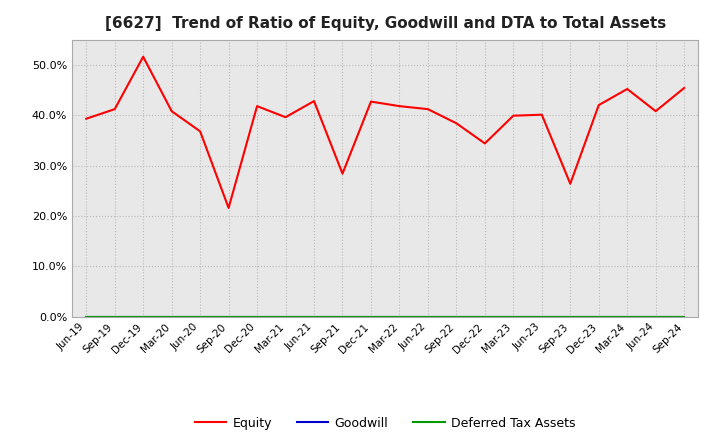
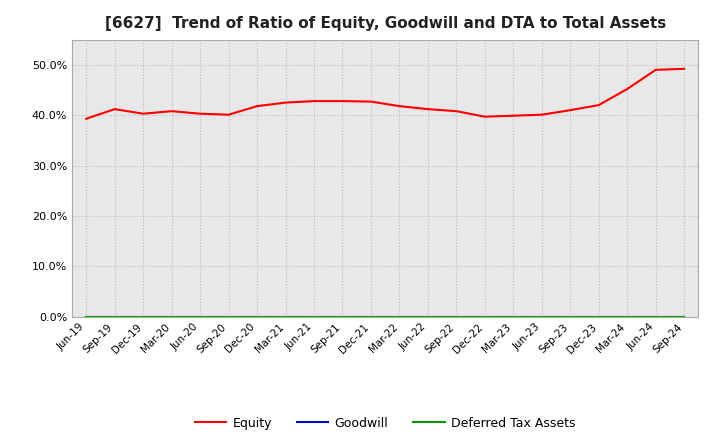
Equity/Dec-19: 51.6% -> 40.3%
Equity/Jun-20: 36.8% -> 40.3%
Equity/Sep-20: 21.6% -> 40.1%
Equity/Mar-21: 39.6% -> 42.5%
Equity/Sep-21: 28.4% -> 42.8%
Equity/Sep-22: 38.4% -> 40.8%
Equity/Dec-22: 34.4% -> 39.7%
Equity/Sep-23: 26.4% -> 41.0%
Equity/Jun-24: 40.8% -> 49.0%
Equity/Sep-24: 45.4% -> 49.2%
